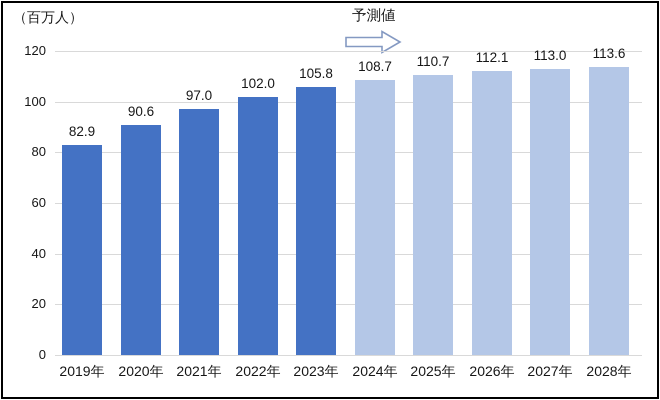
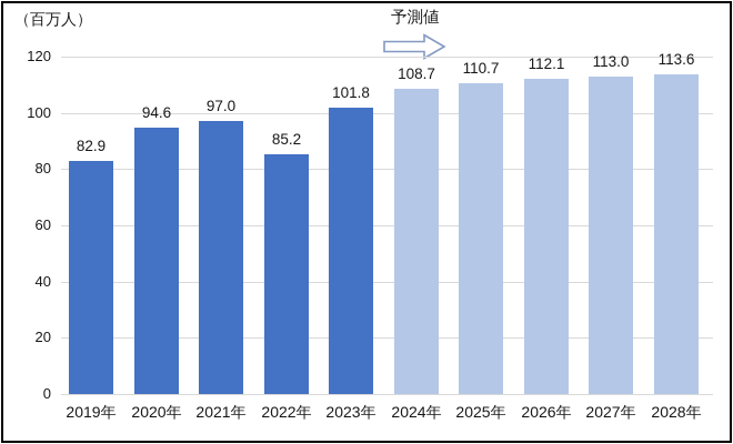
2020年: 90.6 -> 94.6
2022年: 102.0 -> 85.2
2023年: 105.8 -> 101.8
